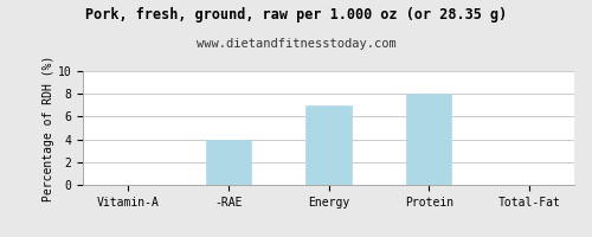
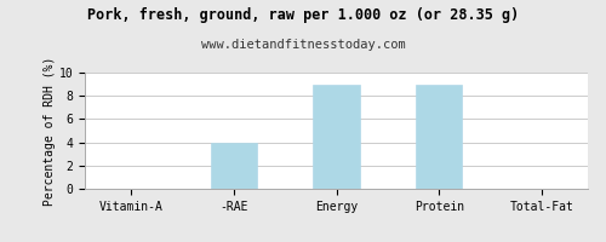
Energy: 7 -> 9
Protein: 8 -> 9
